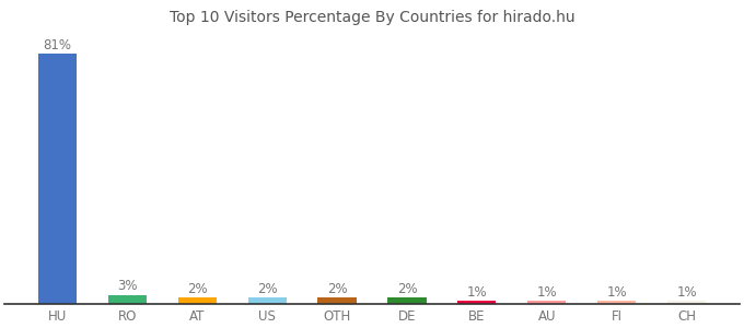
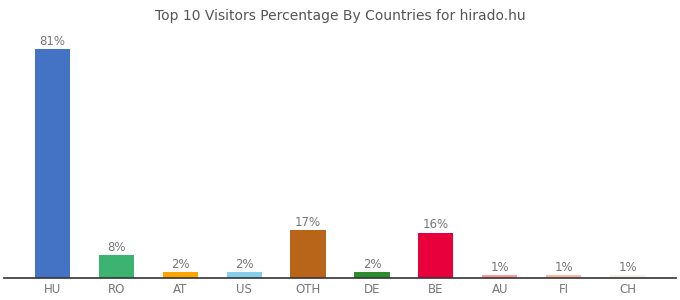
RO: 3% -> 8%
OTH: 2% -> 17%
BE: 1% -> 16%
